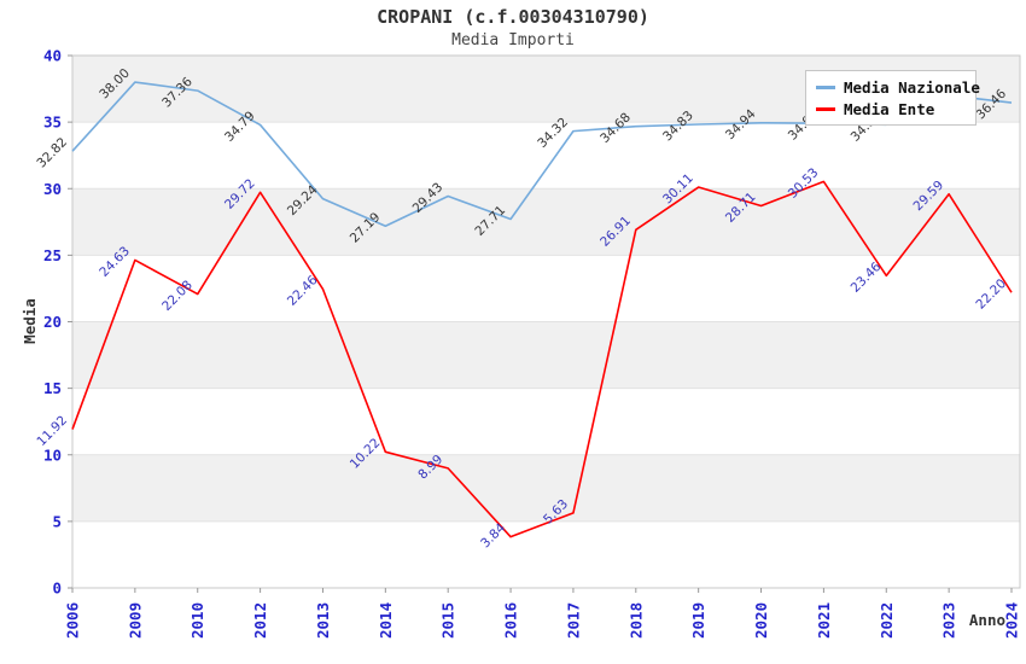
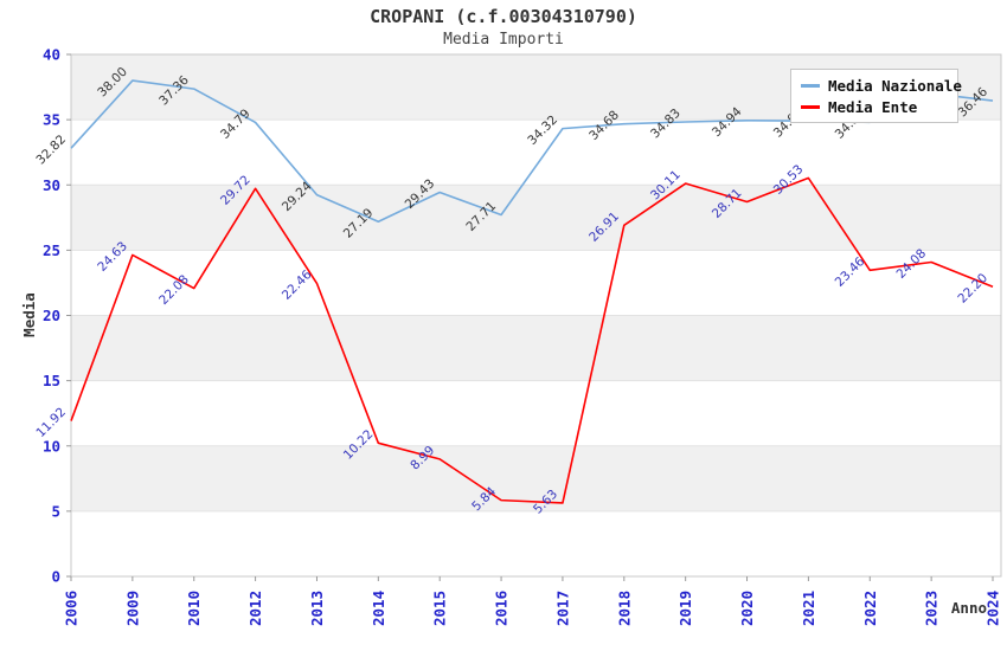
Media Ente/2016: 3.84 -> 5.84
Media Ente/2023: 29.59 -> 24.08
